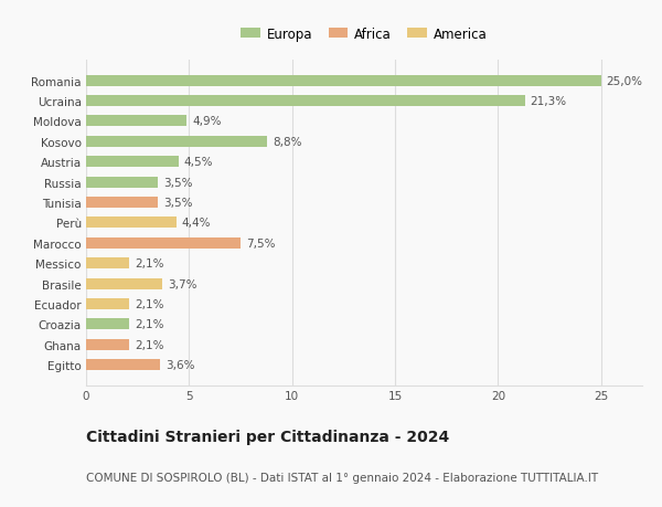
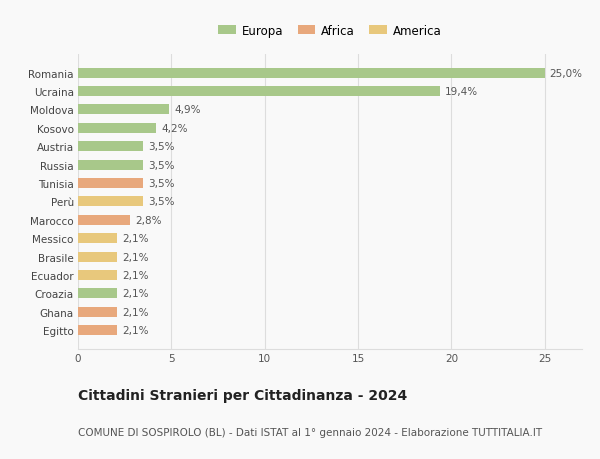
Ucraina: 21,3% -> 19,4%
Kosovo: 8,8% -> 4,2%
Austria: 4,5% -> 3,5%
Perù: 4,4% -> 3,5%
Marocco: 7,5% -> 2,8%
Brasile: 3,7% -> 2,1%
Egitto: 3,6% -> 2,1%
